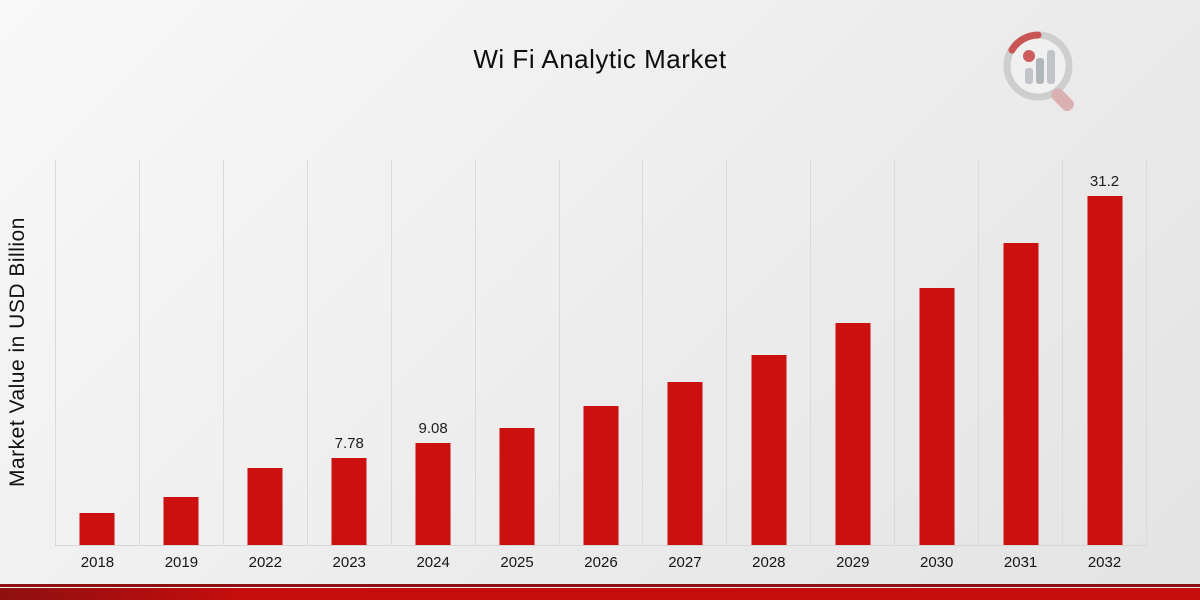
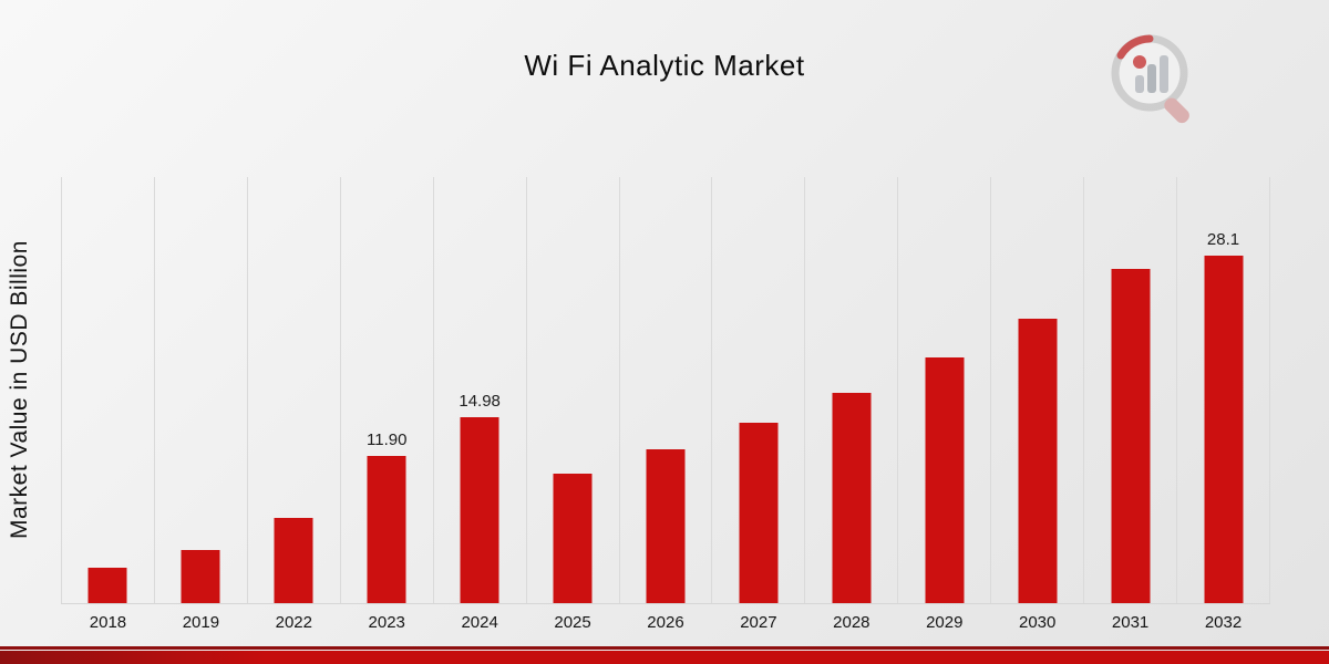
2023: 7.78 -> 11.90
2024: 9.08 -> 14.98
2032: 31.2 -> 28.1
